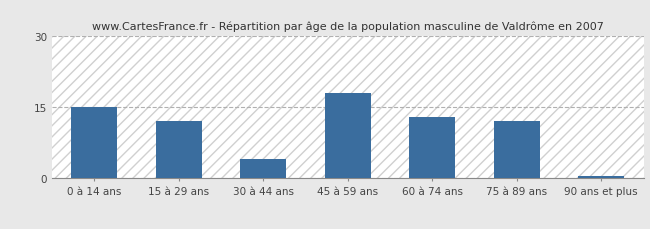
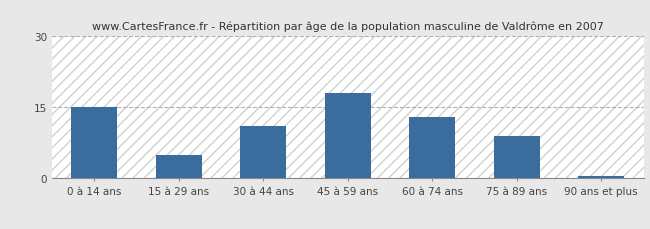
15 à 29 ans: 12.0 -> 5.0
30 à 44 ans: 4.0 -> 11.0
75 à 89 ans: 12.0 -> 9.0
